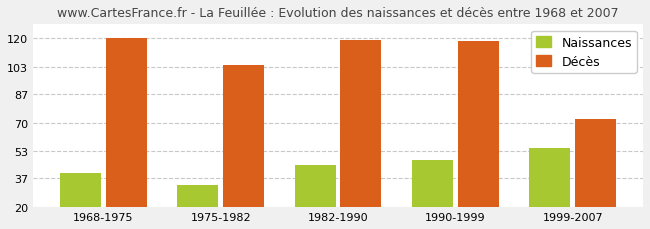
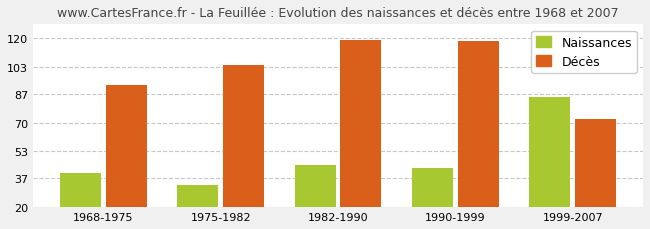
Décès/1968-1975: 120 -> 92
Naissances/1990-1999: 48 -> 43
Naissances/1999-2007: 55 -> 85
